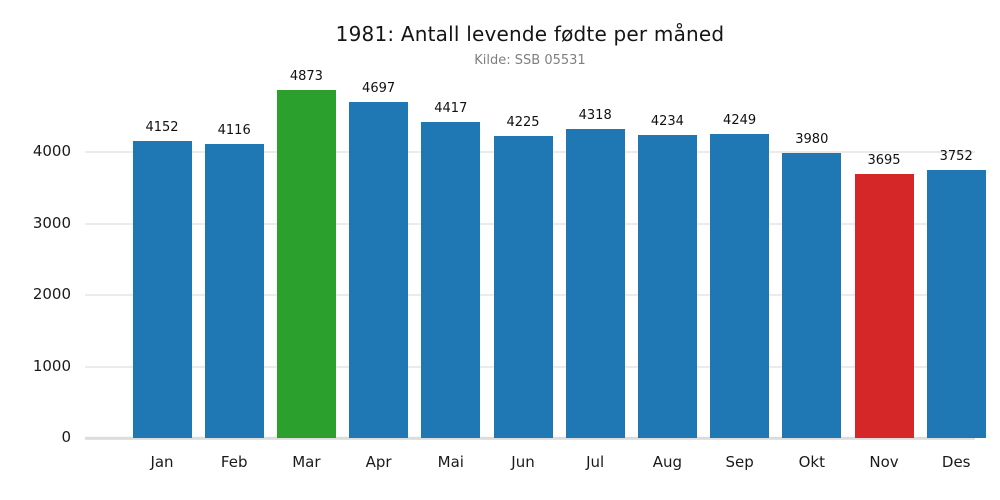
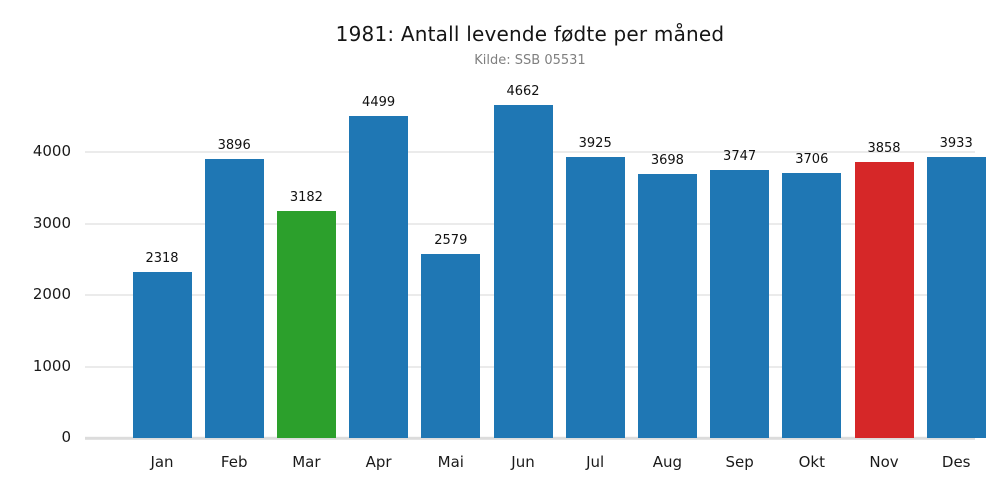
Jan: 4152 -> 2318
Feb: 4116 -> 3896
Mar: 4873 -> 3182
Apr: 4697 -> 4499
Mai: 4417 -> 2579
Jun: 4225 -> 4662
Jul: 4318 -> 3925
Aug: 4234 -> 3698
Sep: 4249 -> 3747
Okt: 3980 -> 3706
Nov: 3695 -> 3858
Des: 3752 -> 3933
